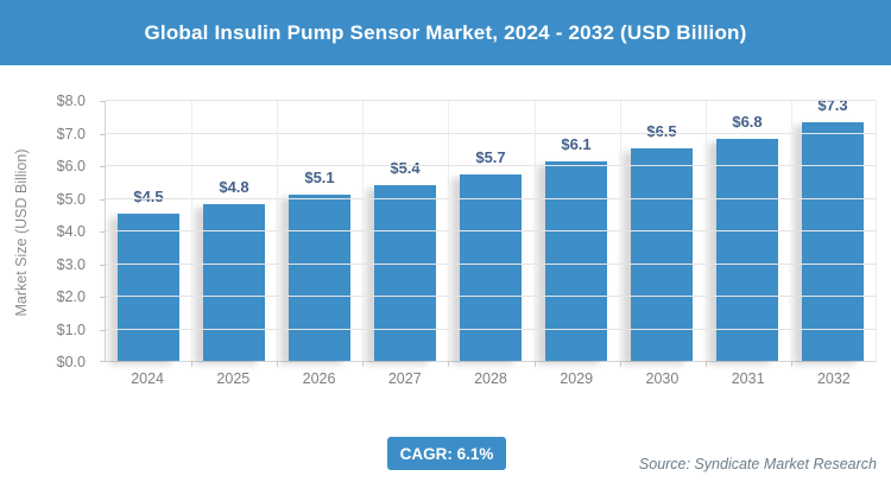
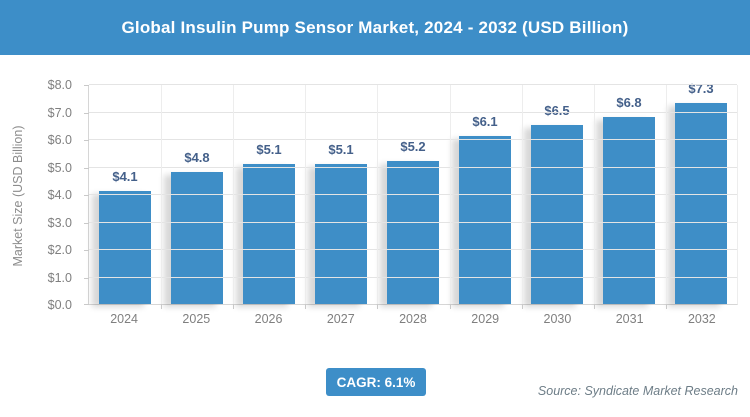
2024: $4.5 -> $4.1
2027: $5.4 -> $5.1
2028: $5.7 -> $5.2
